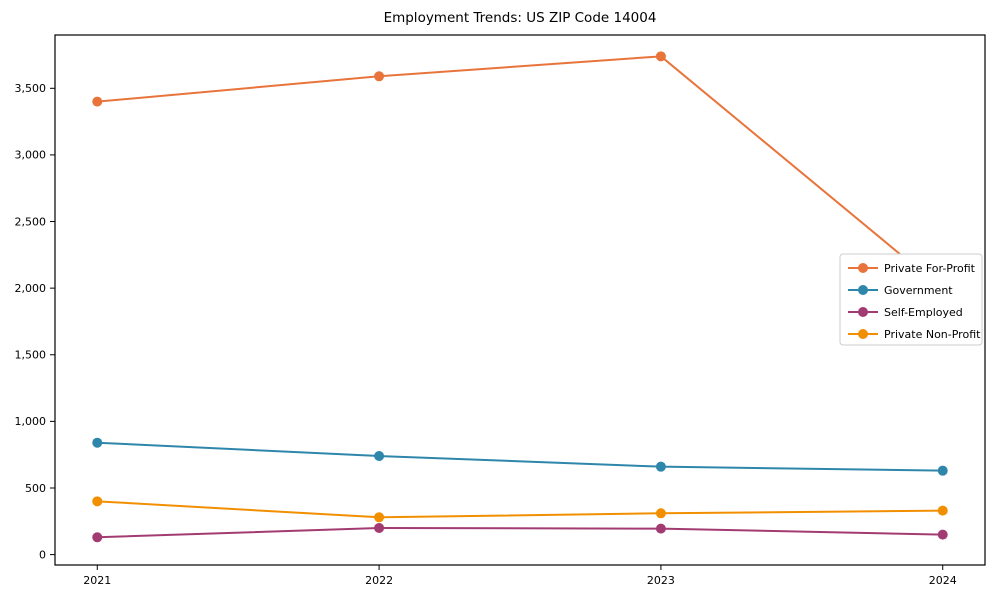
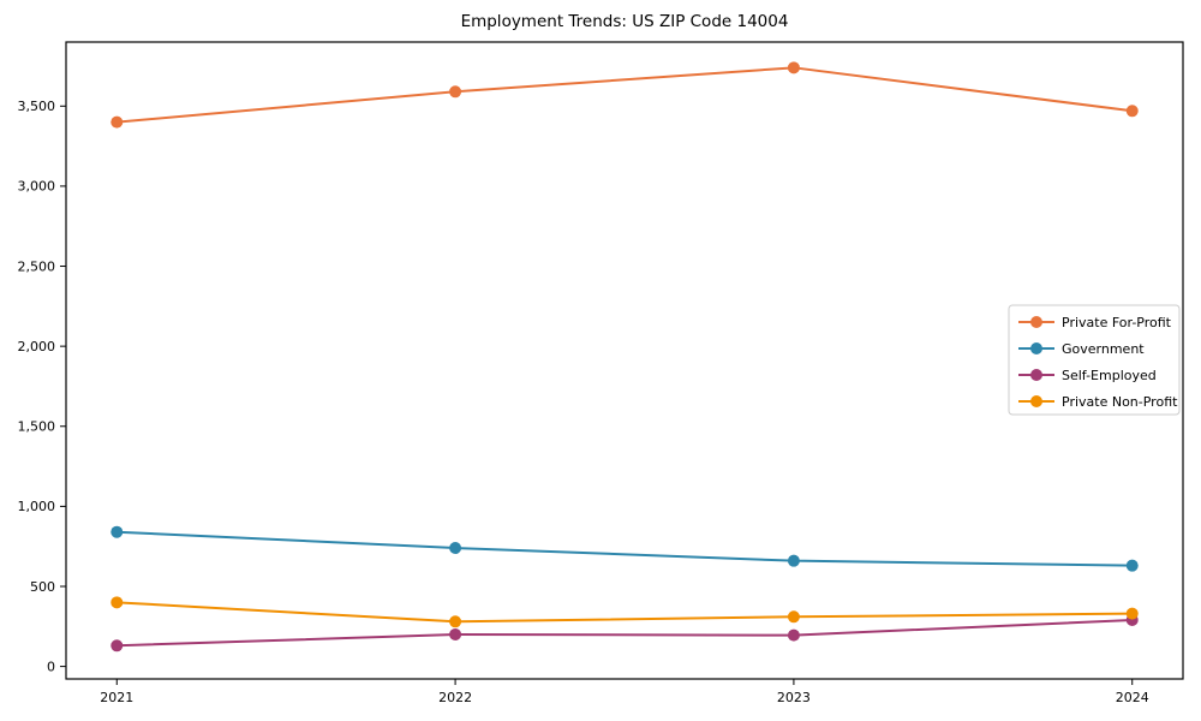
Private For-Profit/2024: 1990 -> 3470
Self-Employed/2024: 150 -> 290
